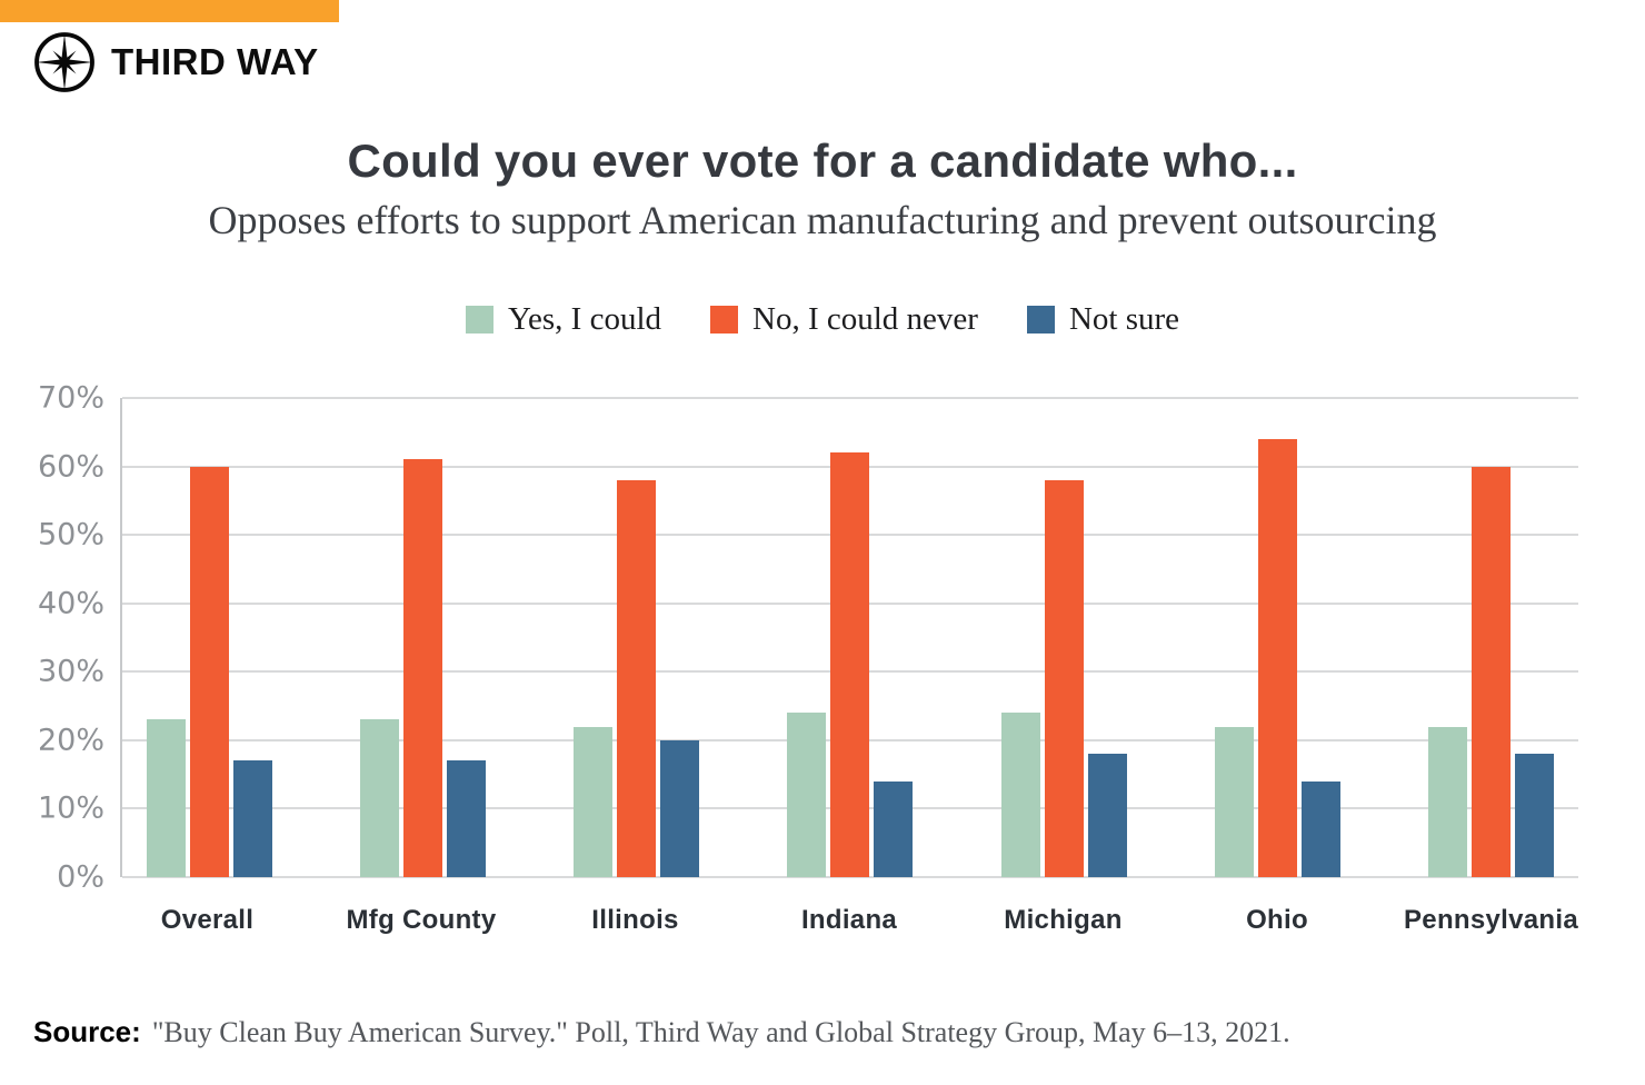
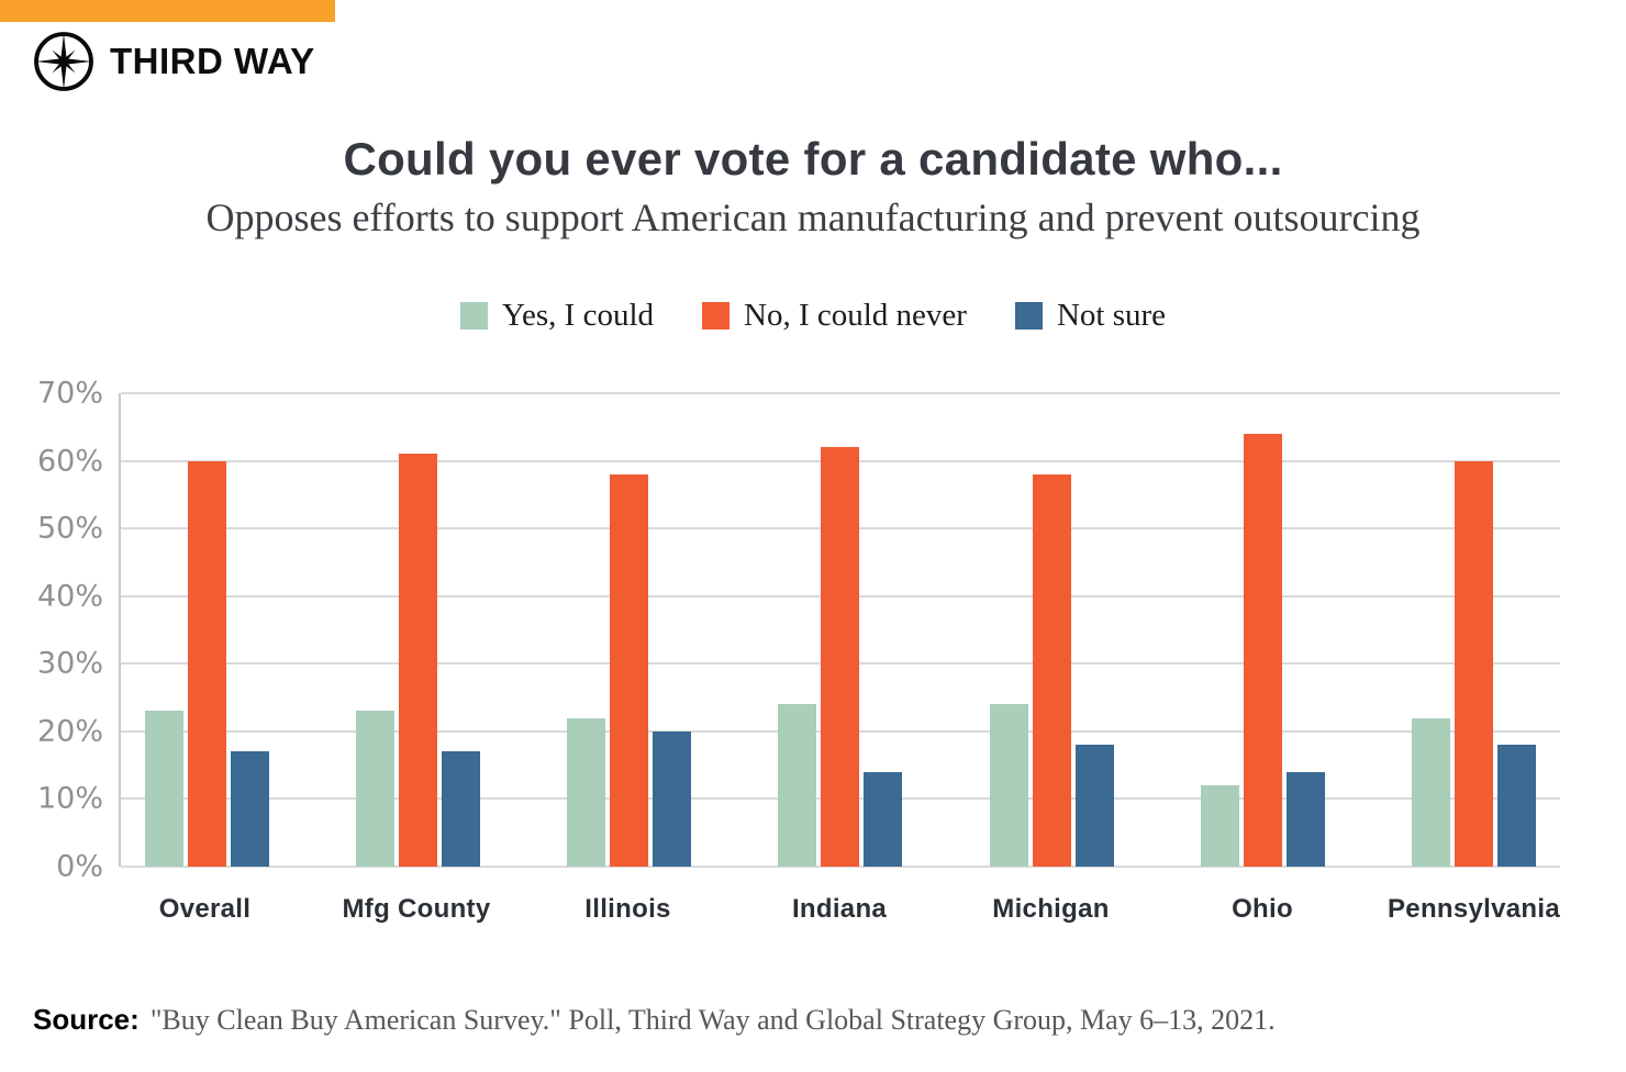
Yes, I could/Ohio: 22% -> 12%
